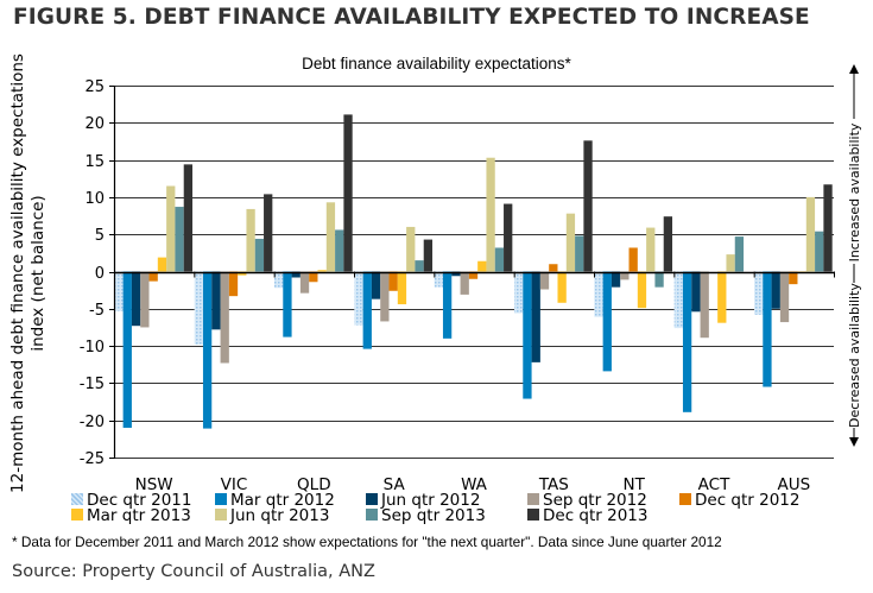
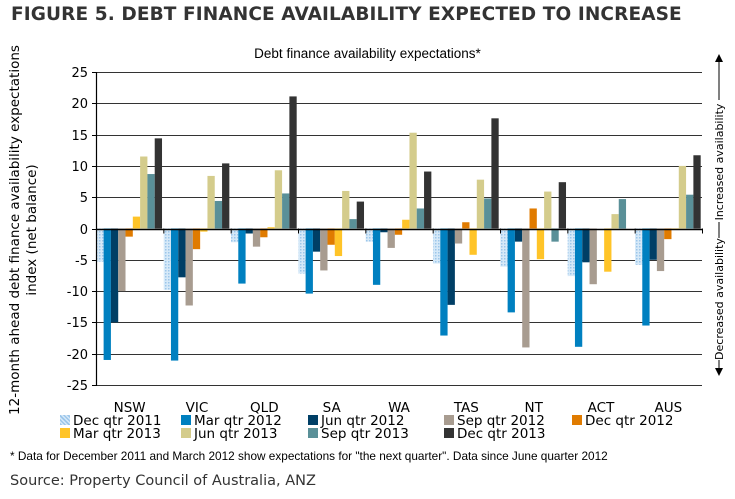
Jun qtr 2012/NSW: -7 -> -15
Sep qtr 2012/NSW: -8 -> -10
Sep qtr 2012/NT: -1 -> -19
